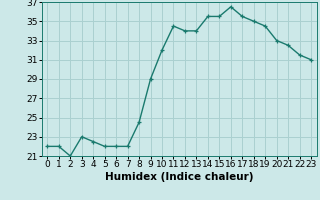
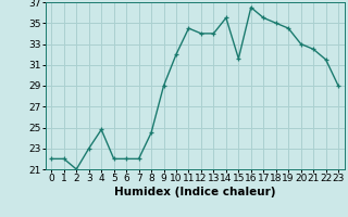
4: 22.5 -> 24.8
15: 35.5 -> 31.6
23: 31.0 -> 29.0
